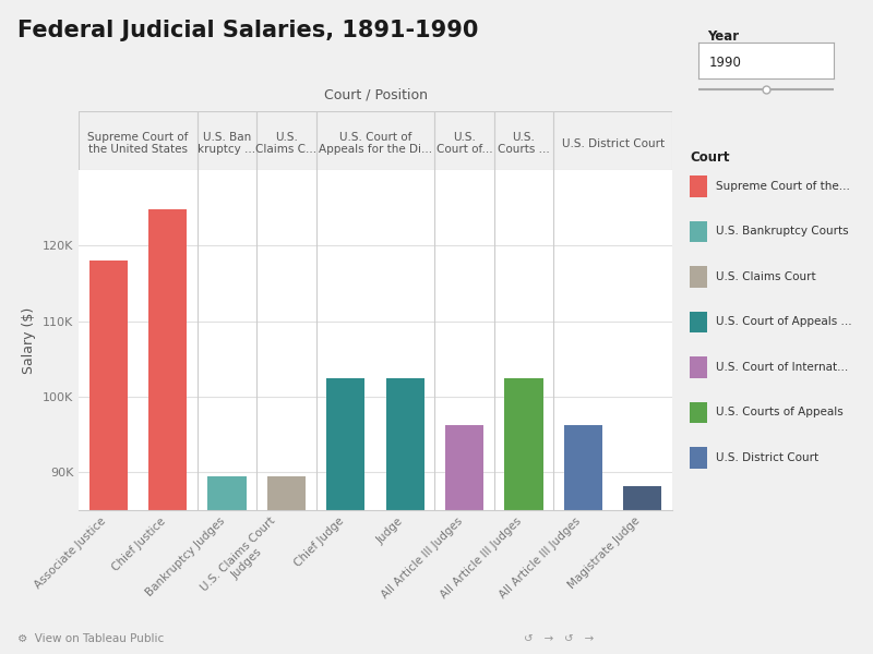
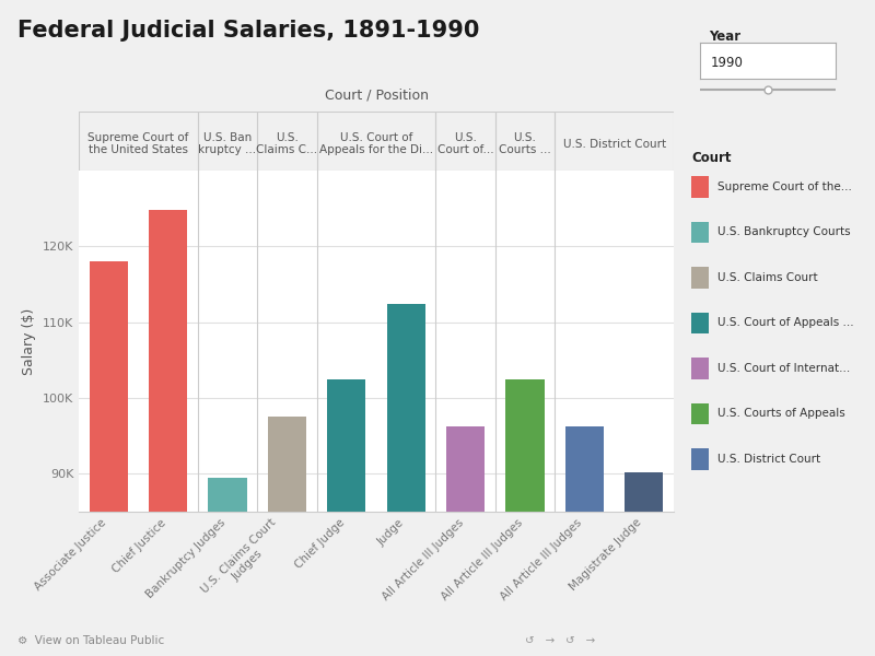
U.S. Claims Court Judges: 89.5K -> 97.6K
Judge: 102.5K -> 112.4K
Magistrate Judge: 88.2K -> 90.2K
